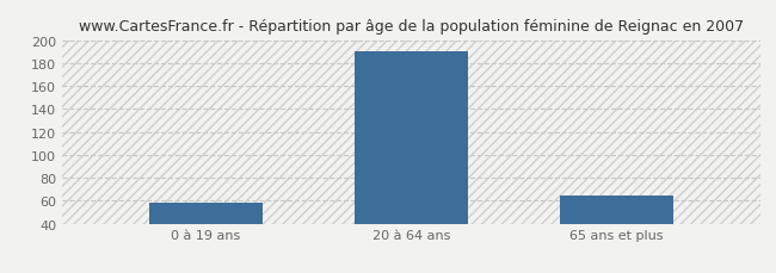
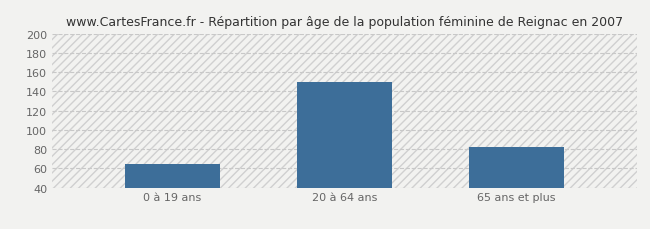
0 à 19 ans: 58 -> 64
20 à 64 ans: 190 -> 150
65 ans et plus: 64 -> 82
